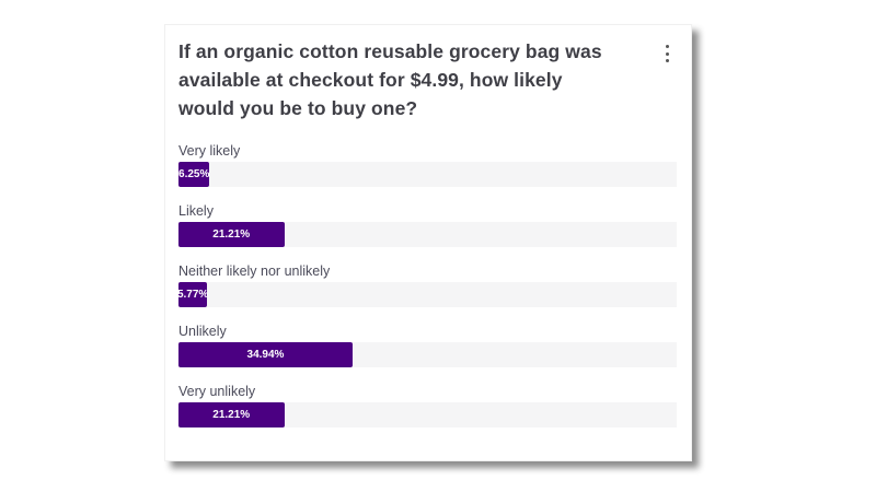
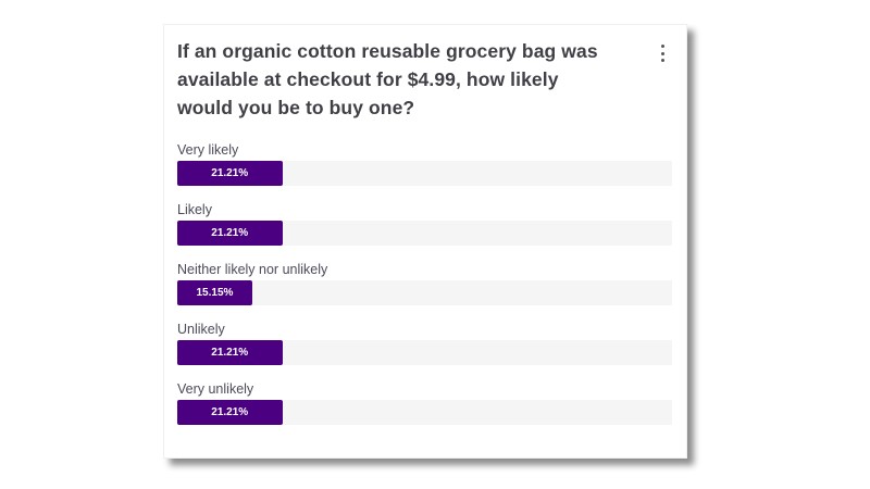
Very likely: 6.25% -> 21.21%
Neither likely nor unlikely: 5.77% -> 15.15%
Unlikely: 34.94% -> 21.21%
